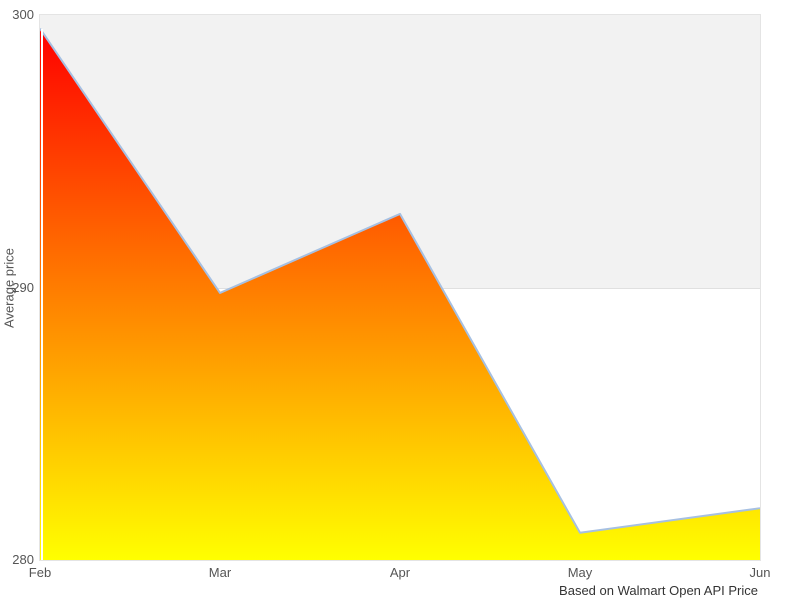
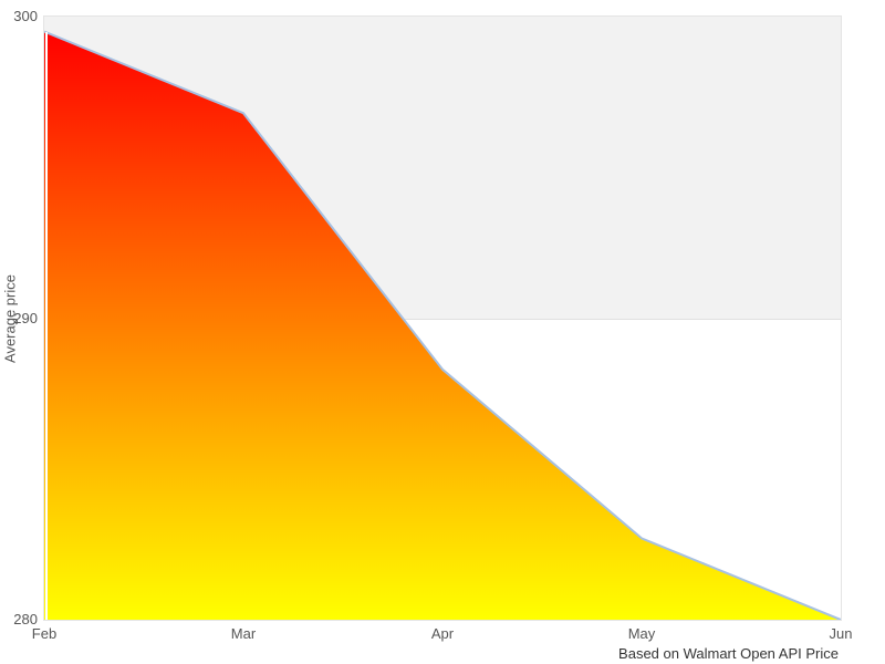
Mar: 289.8 -> 296.8
Apr: 292.7 -> 288.3
May: 281.0 -> 282.7
Jun: 281.9 -> 280.0
